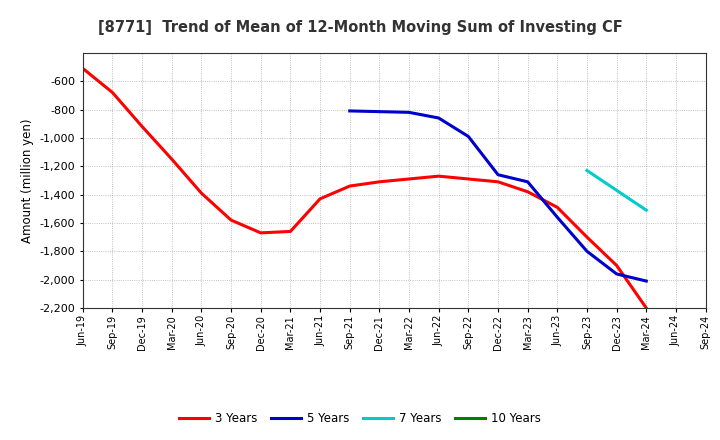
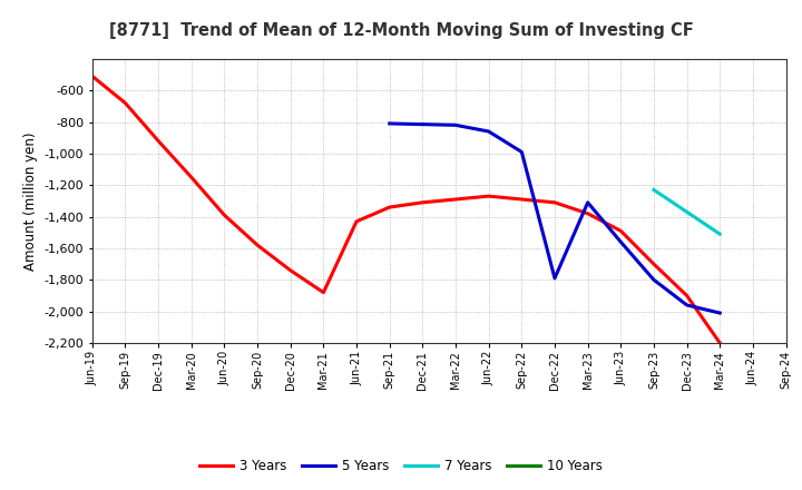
3 Years/Dec-20: -1,670 -> -1,740
3 Years/Mar-21: -1,660 -> -1,880
5 Years/Dec-22: -1,260 -> -1,790
